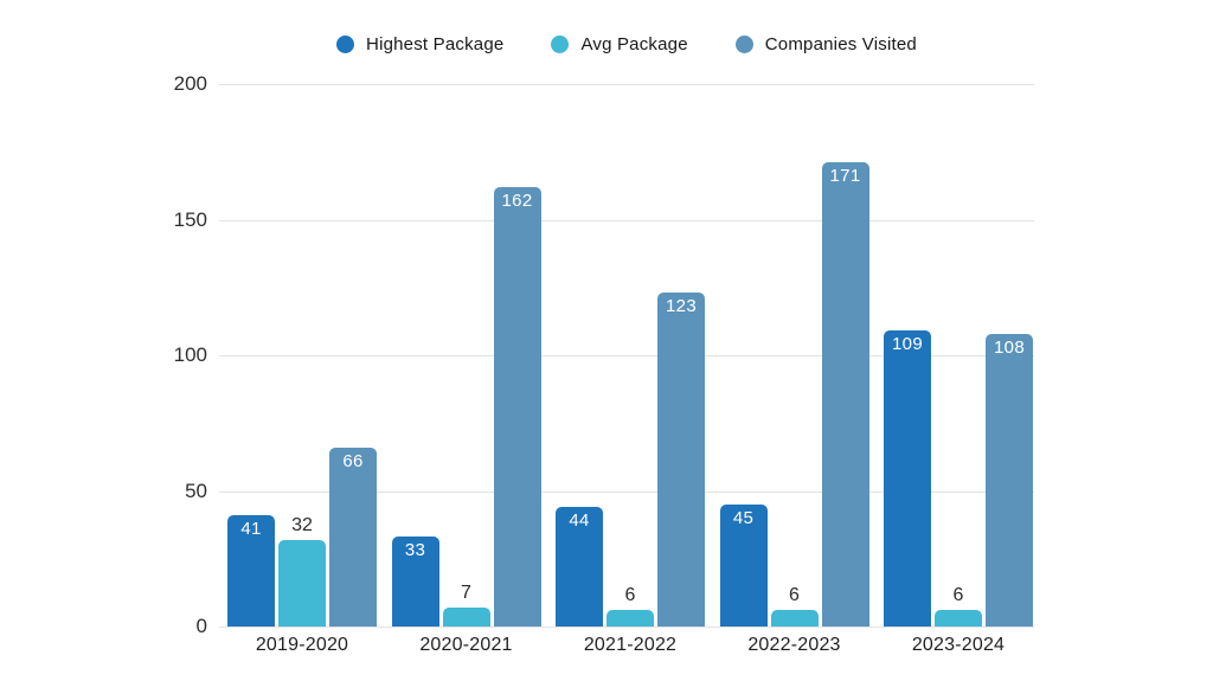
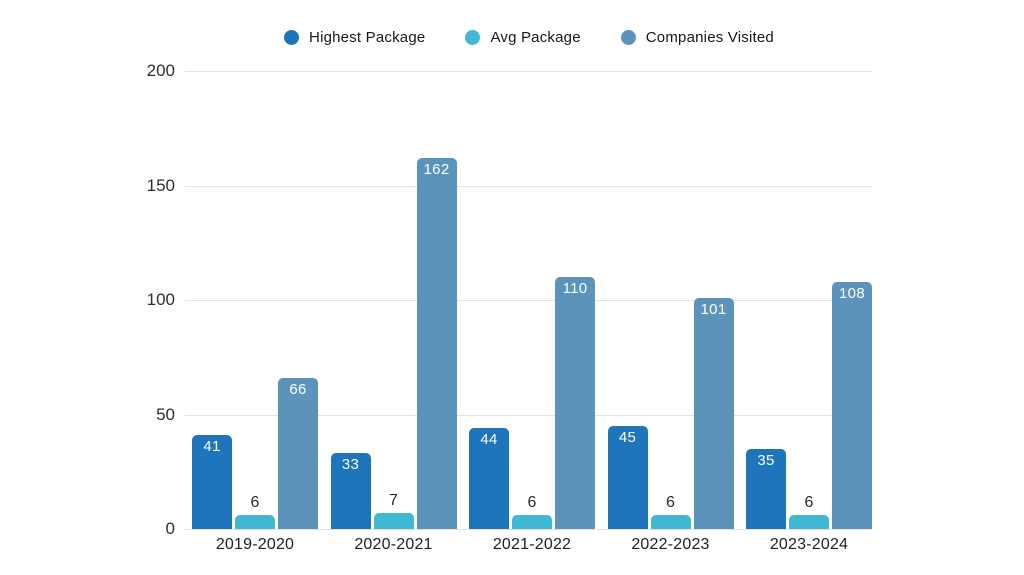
Avg Package/2019-2020: 32 -> 6
Companies Visited/2021-2022: 123 -> 110
Companies Visited/2022-2023: 171 -> 101
Highest Package/2023-2024: 109 -> 35
